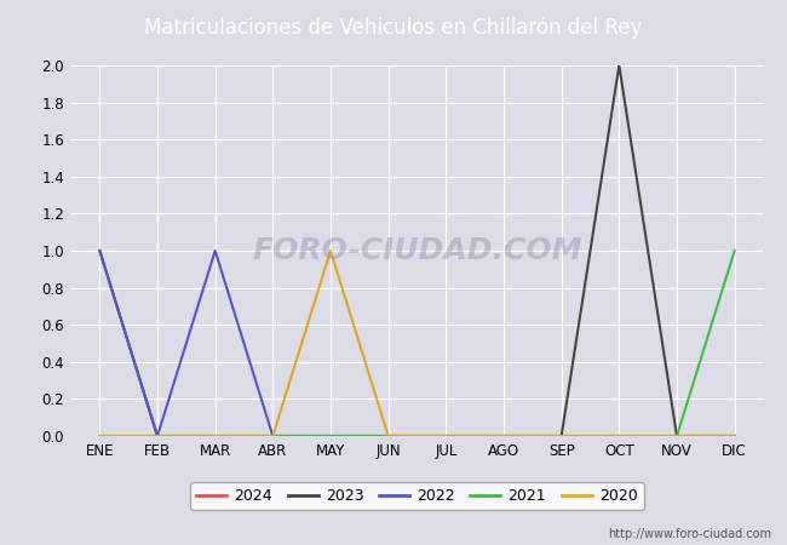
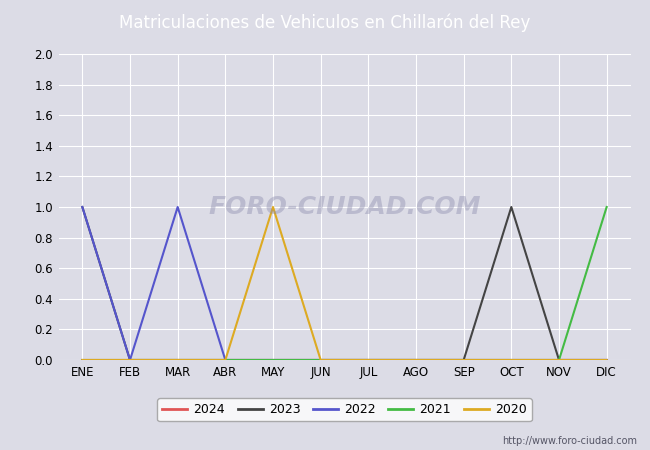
2023/OCT: 2 -> 1
